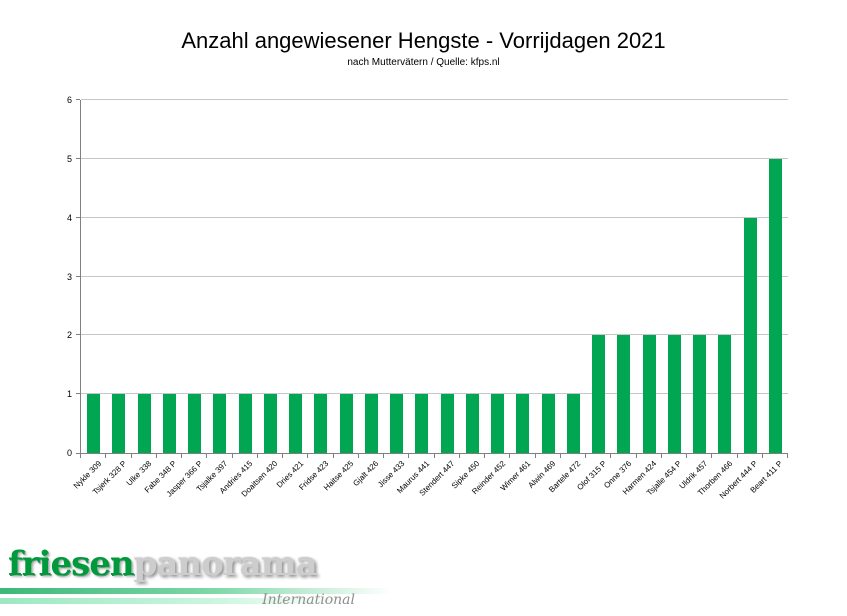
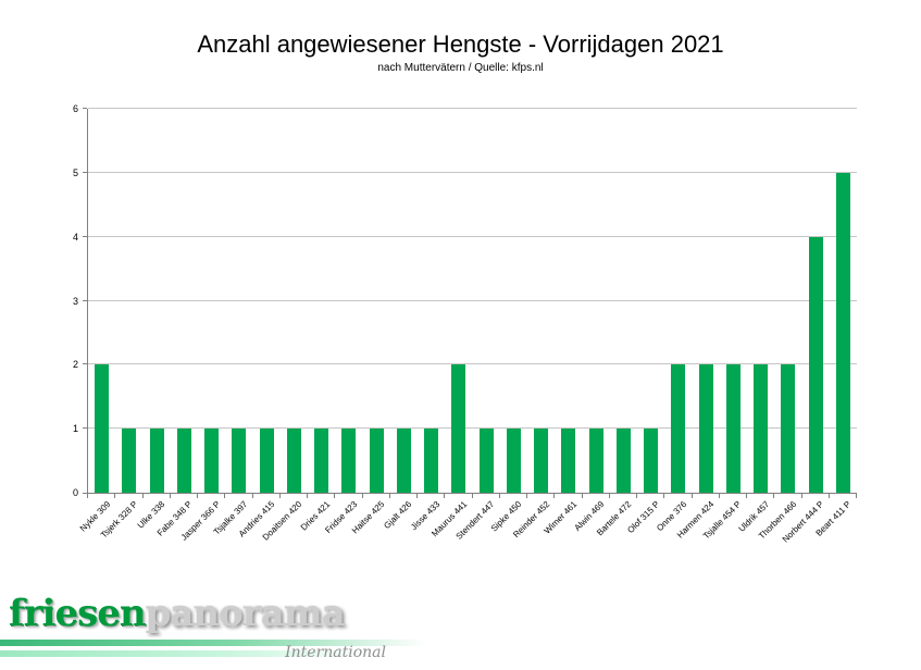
Nykle 309: 1 -> 2
Maurus 441: 1 -> 2
Olof 315 P: 2 -> 1
